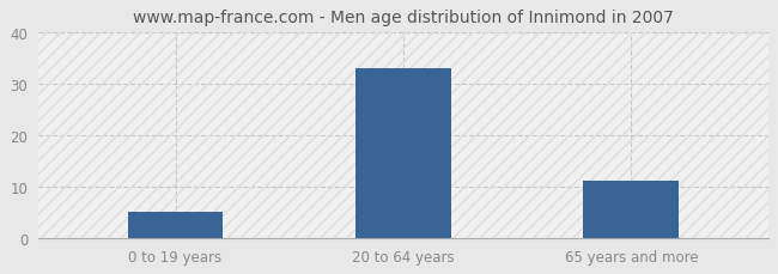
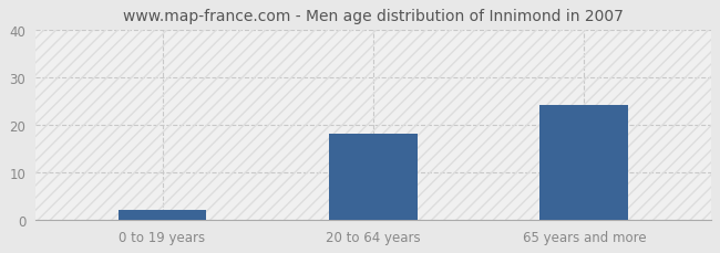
0 to 19 years: 5 -> 2
20 to 64 years: 33 -> 18
65 years and more: 11 -> 24
